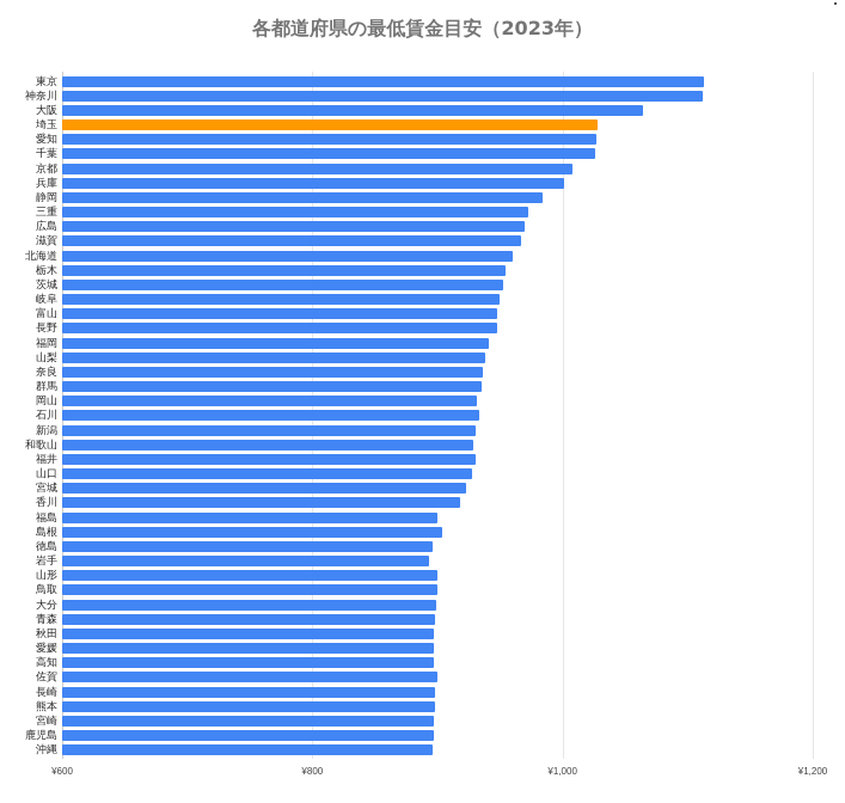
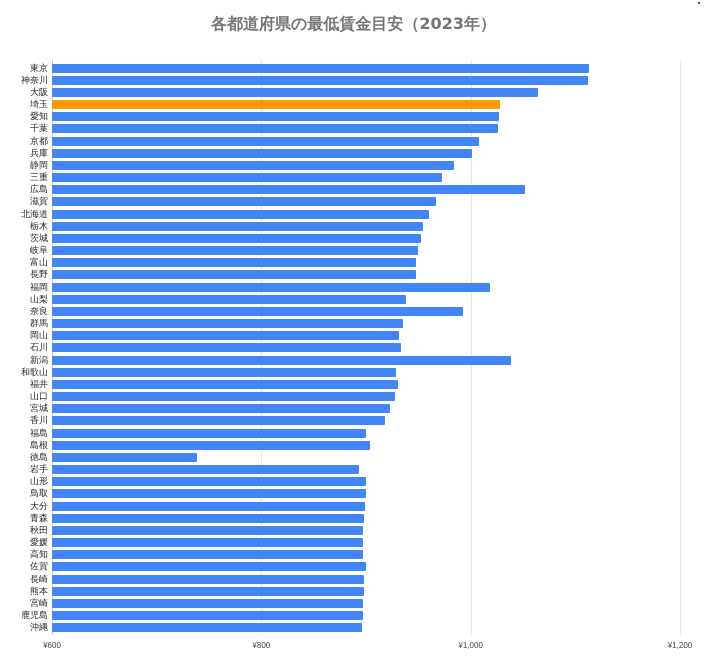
広島: ¥970 -> ¥1052
福岡: ¥941 -> ¥1018
奈良: ¥936 -> ¥993
新潟: ¥931 -> ¥1039
徳島: ¥896 -> ¥739
